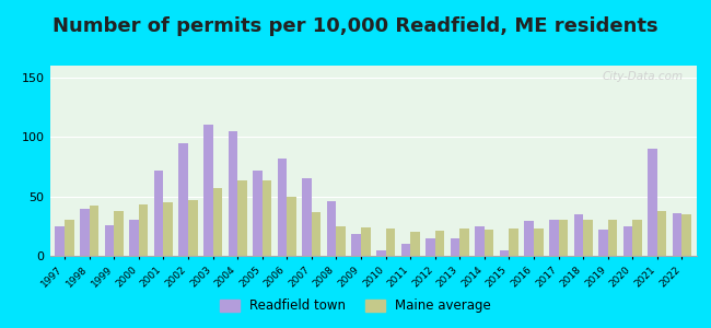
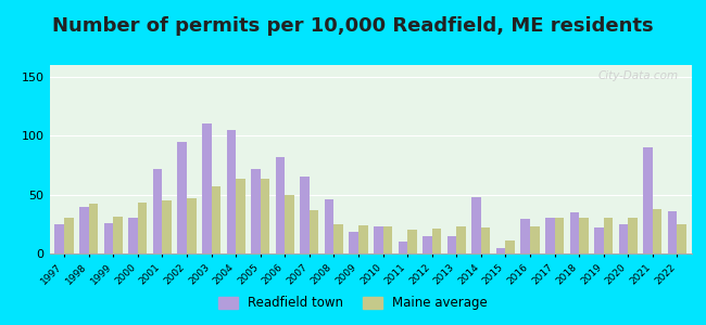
Maine average/1999: 38 -> 31
Readfield town/2010: 5 -> 23
Readfield town/2014: 25 -> 48
Maine average/2015: 23 -> 11
Maine average/2022: 35 -> 25
